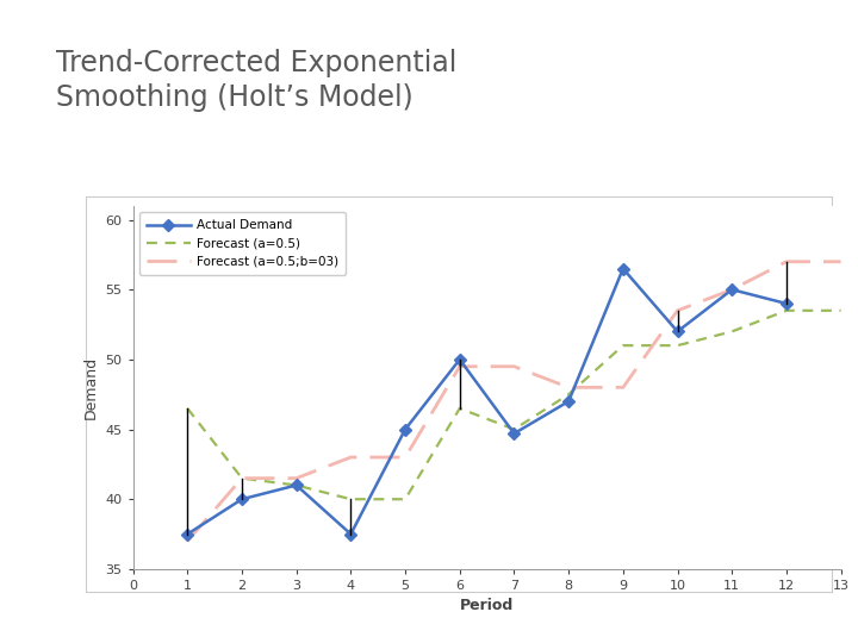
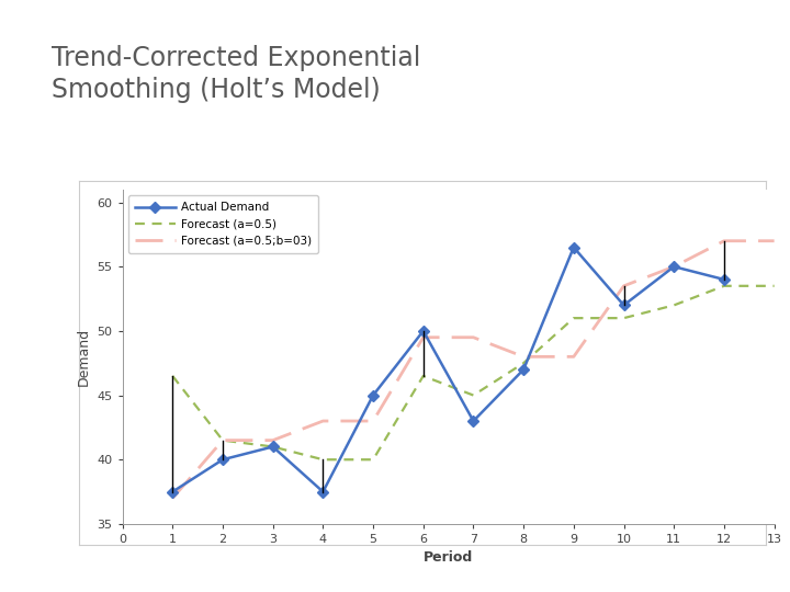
Actual Demand/7: 44.7 -> 43.0
